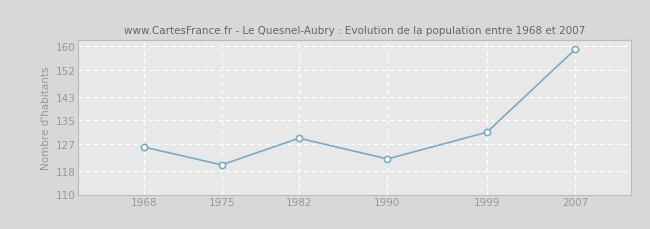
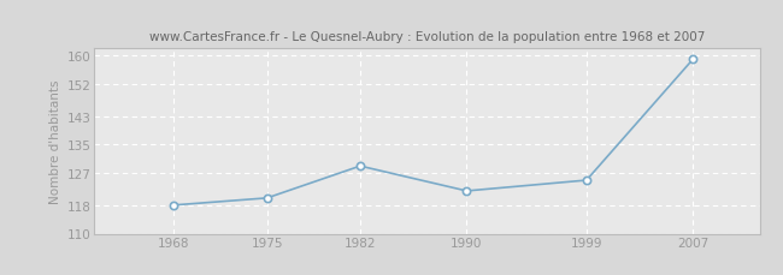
1968: 126 -> 118
1999: 131 -> 125
